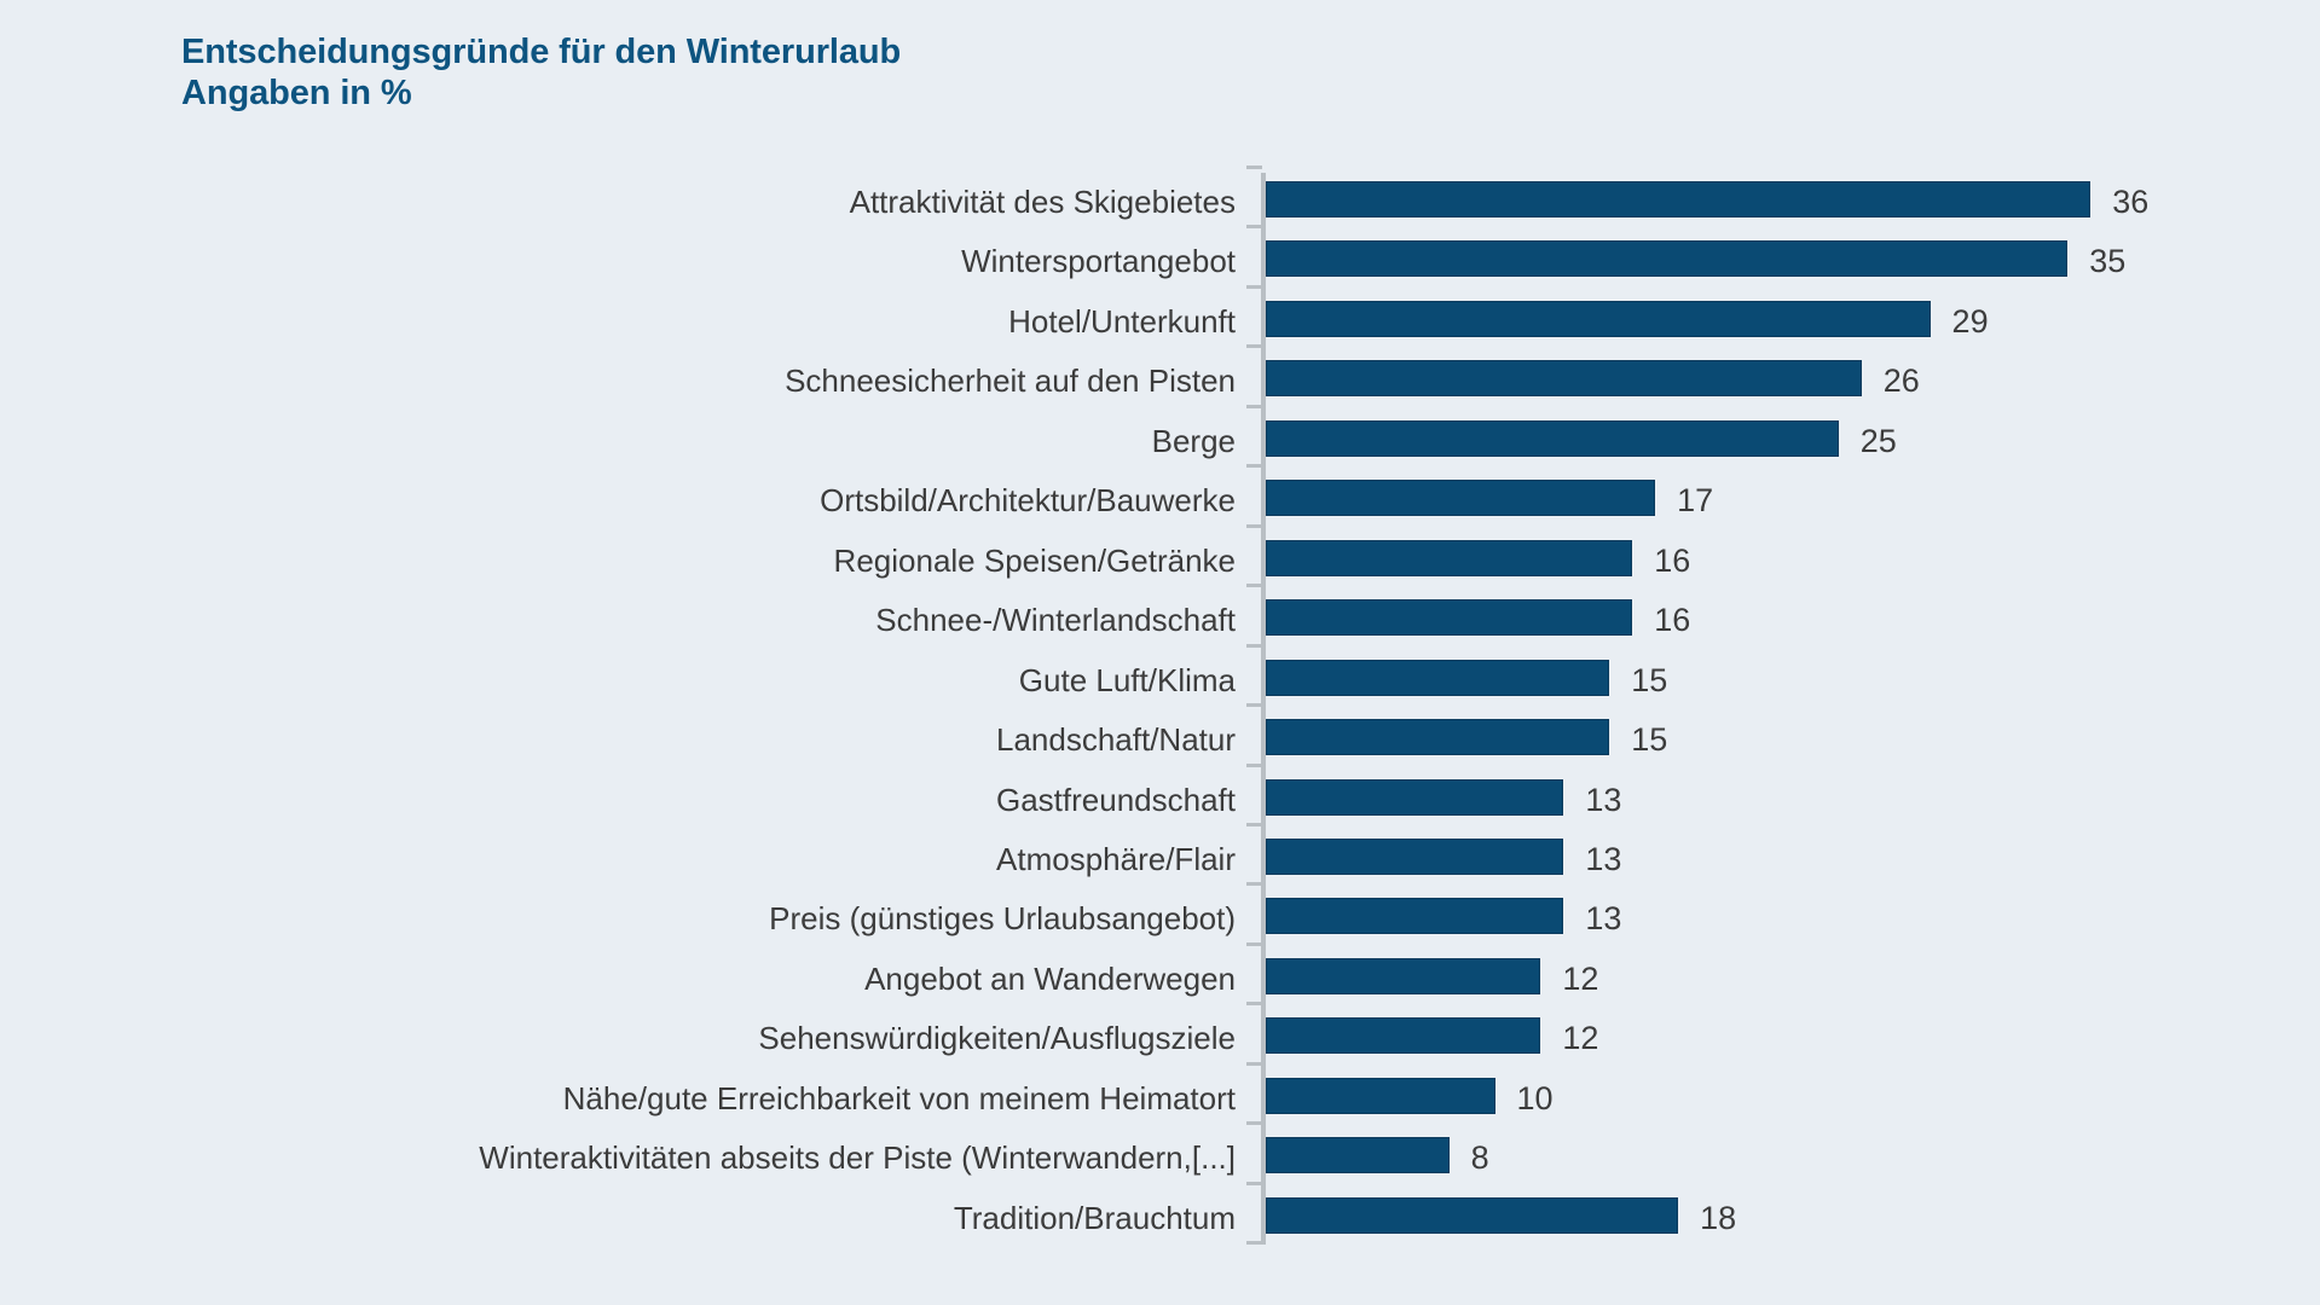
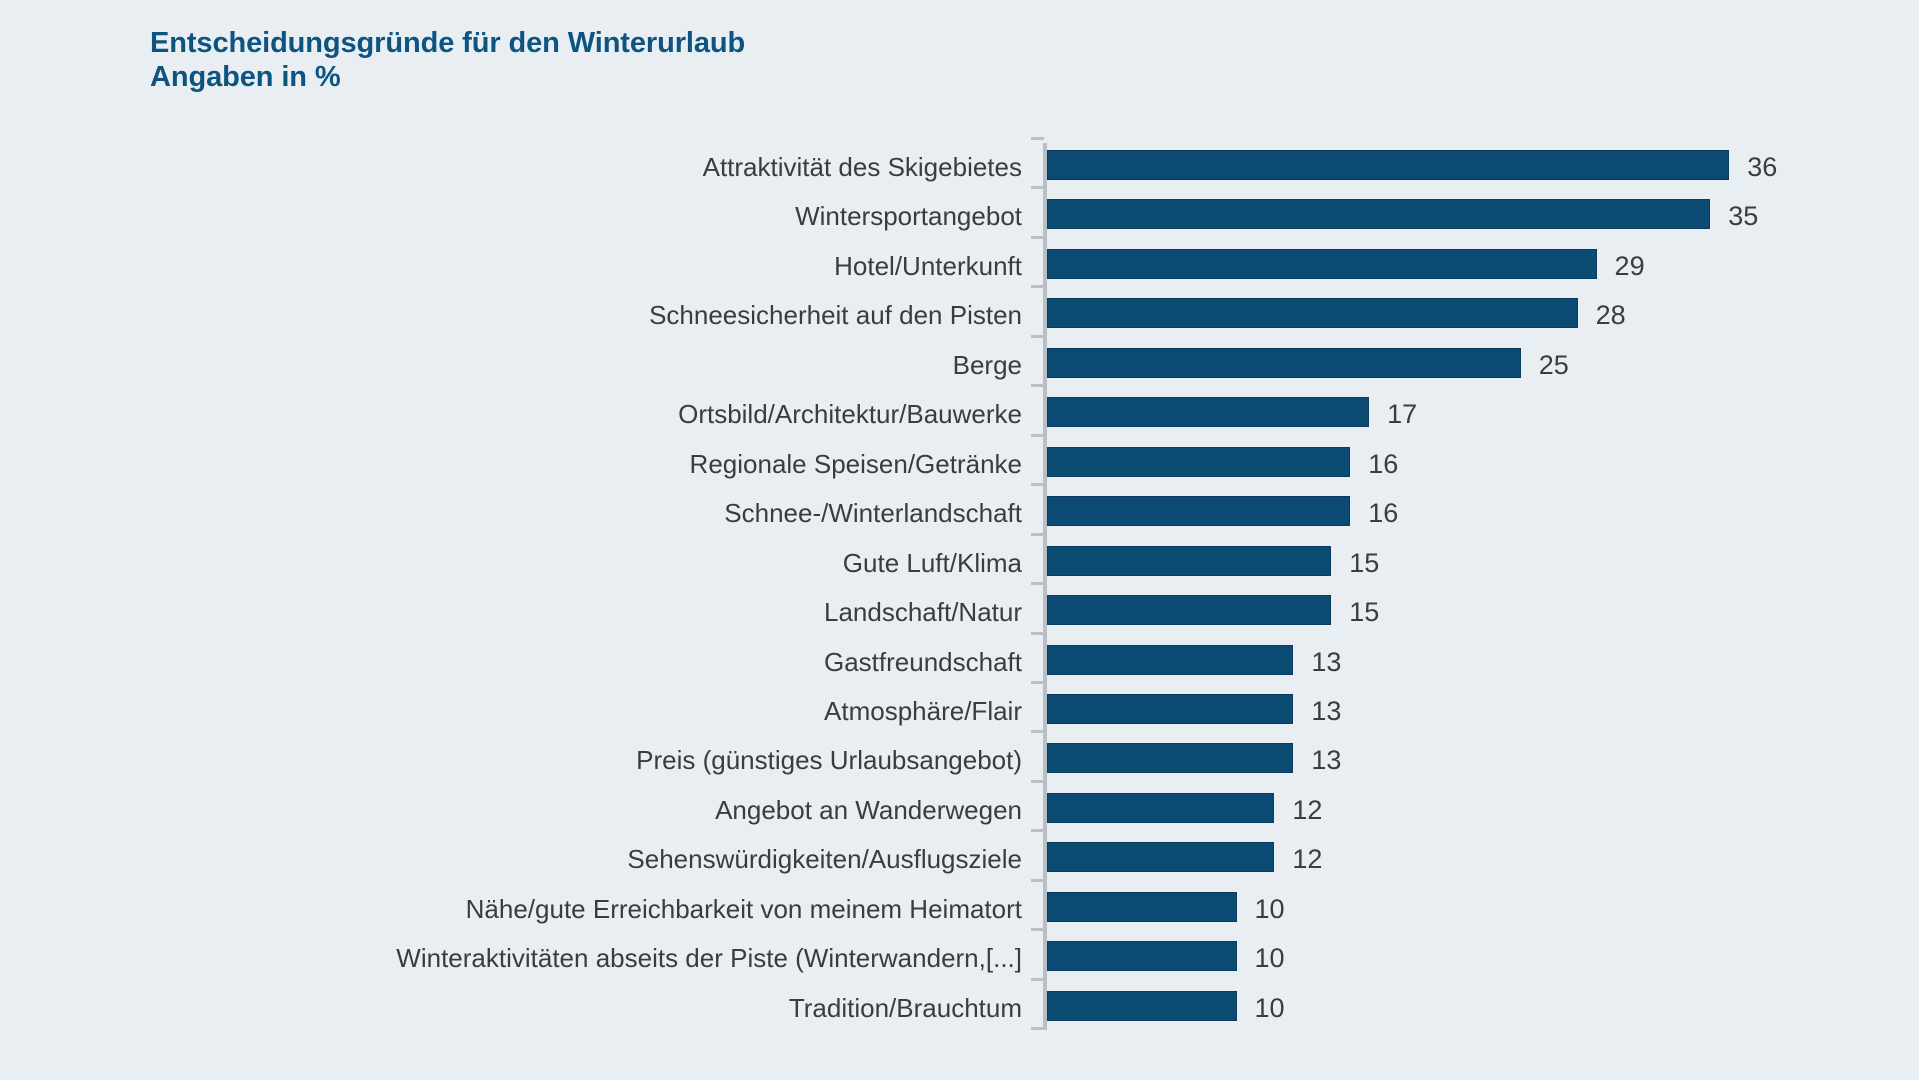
Schneesicherheit auf den Pisten: 26 -> 28
Winteraktivitäten abseits der Piste (Winterwandern,[...]: 8 -> 10
Tradition/Brauchtum: 18 -> 10
